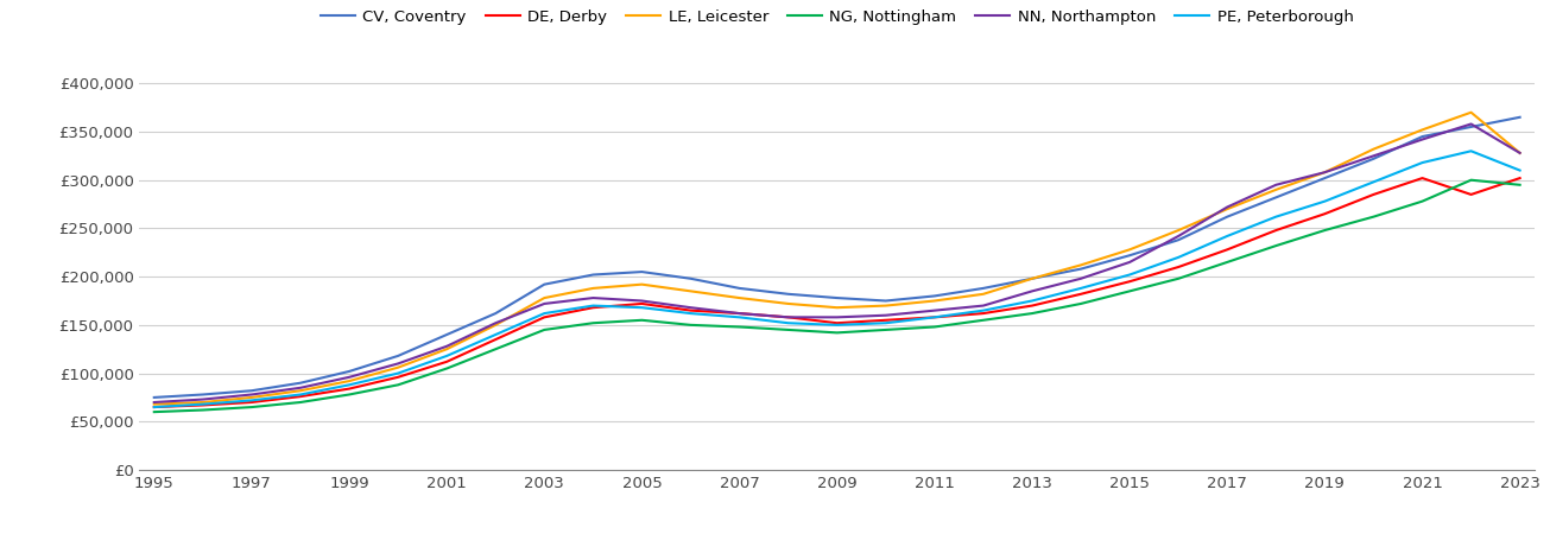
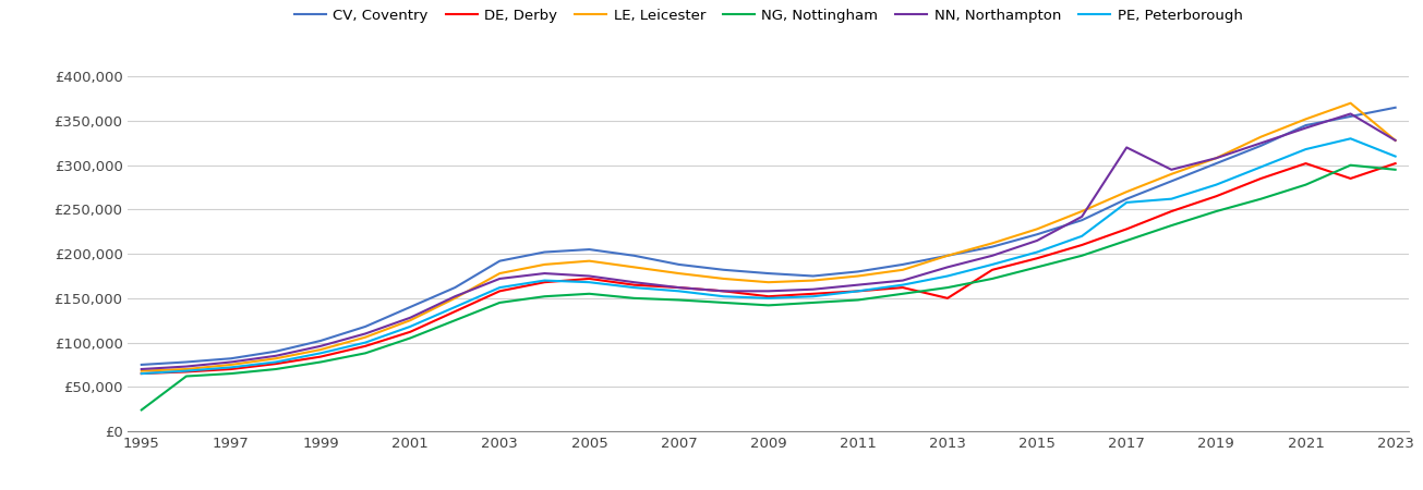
NG, Nottingham/1995: £60,000 -> £24,000
DE, Derby/2013: £170,000 -> £150,000
NN, Northampton/2017: £272,000 -> £320,000
PE, Peterborough/2017: £242,000 -> £258,000
